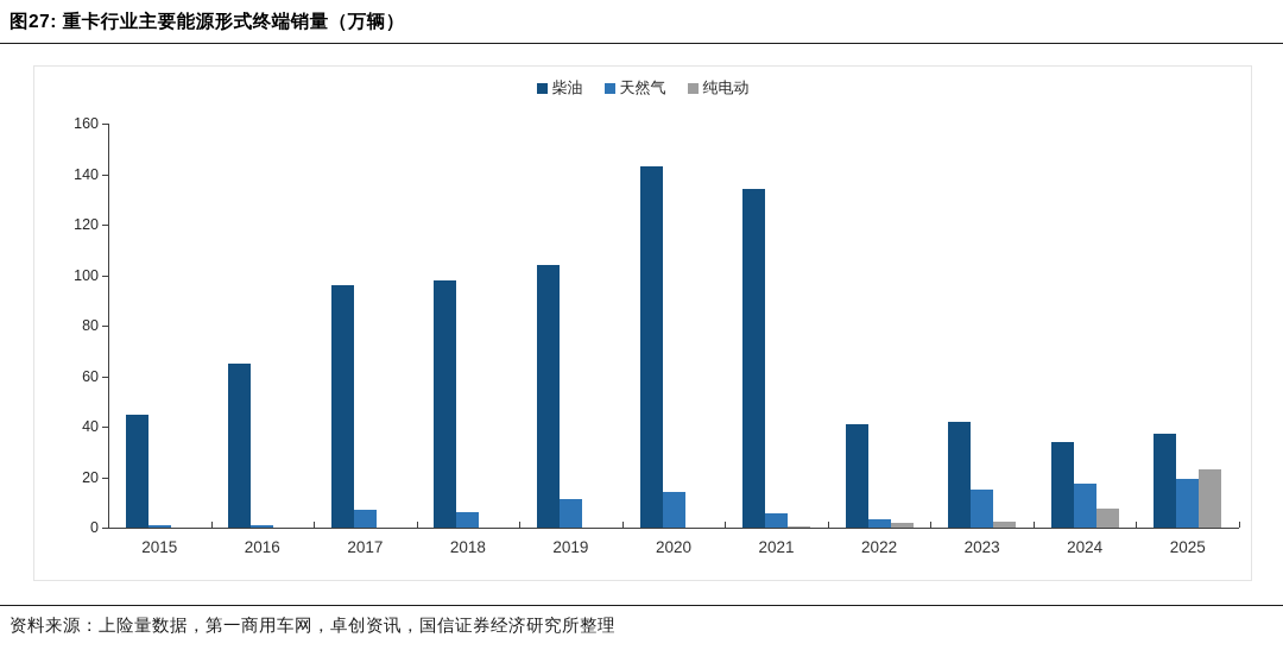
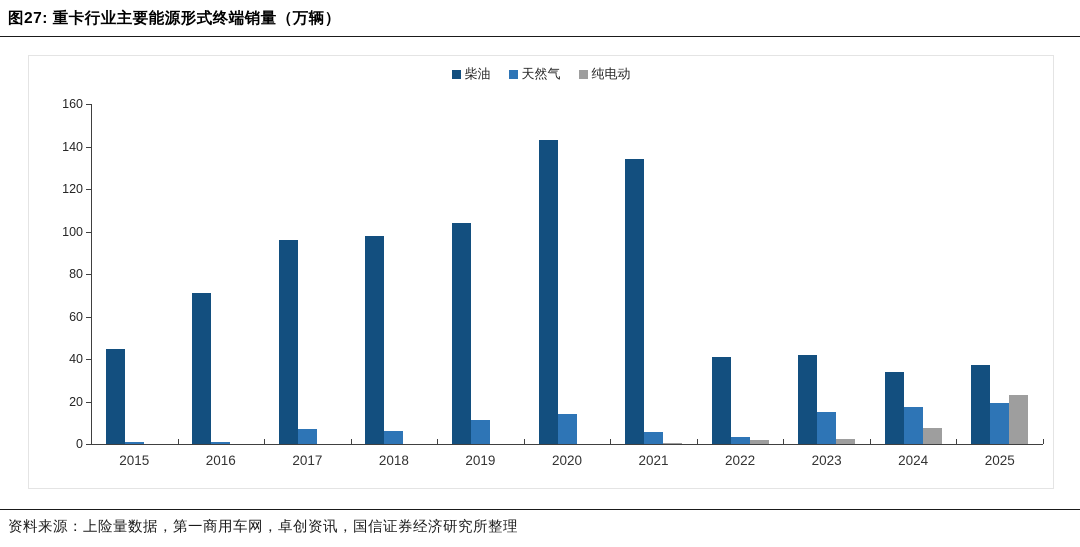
柴油/2016: 65 -> 71
